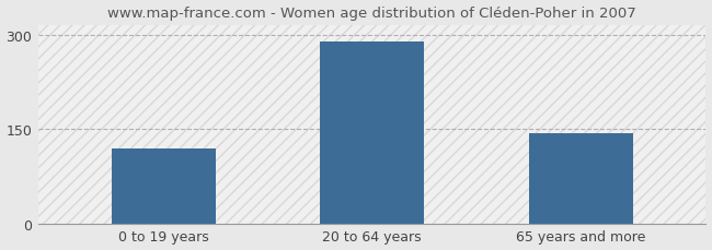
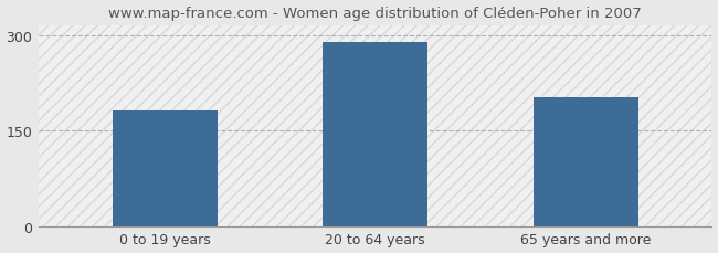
0 to 19 years: 120 -> 182
65 years and more: 144 -> 202
